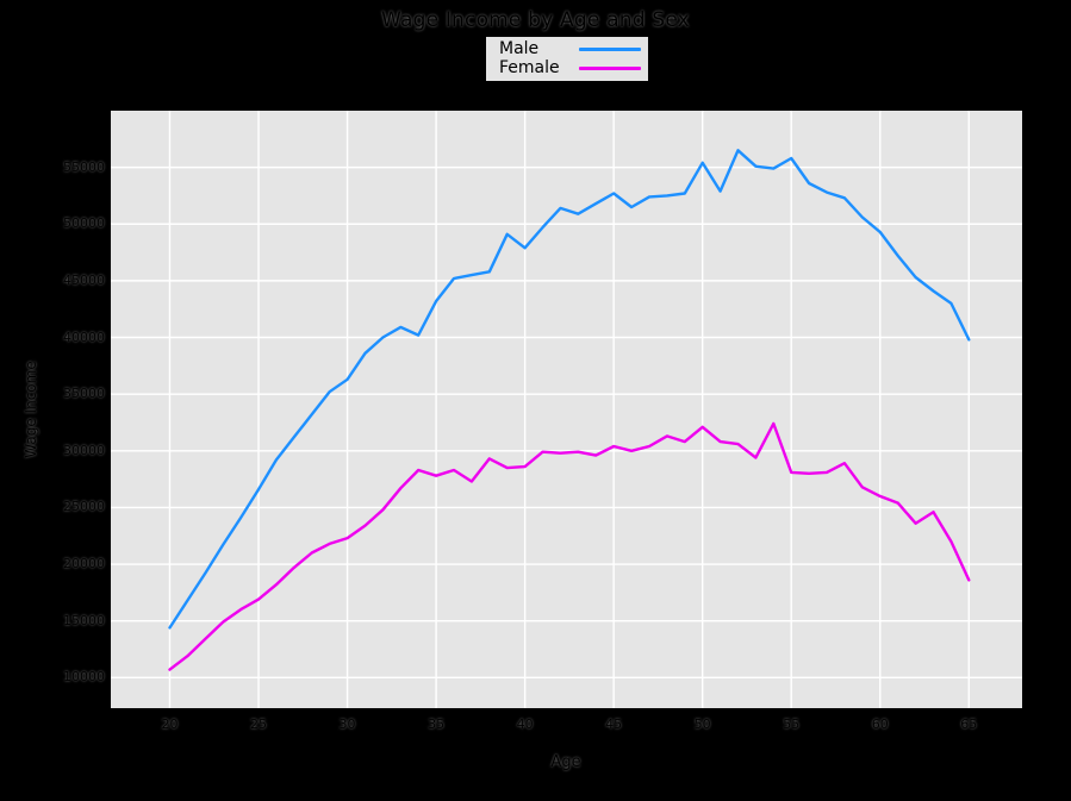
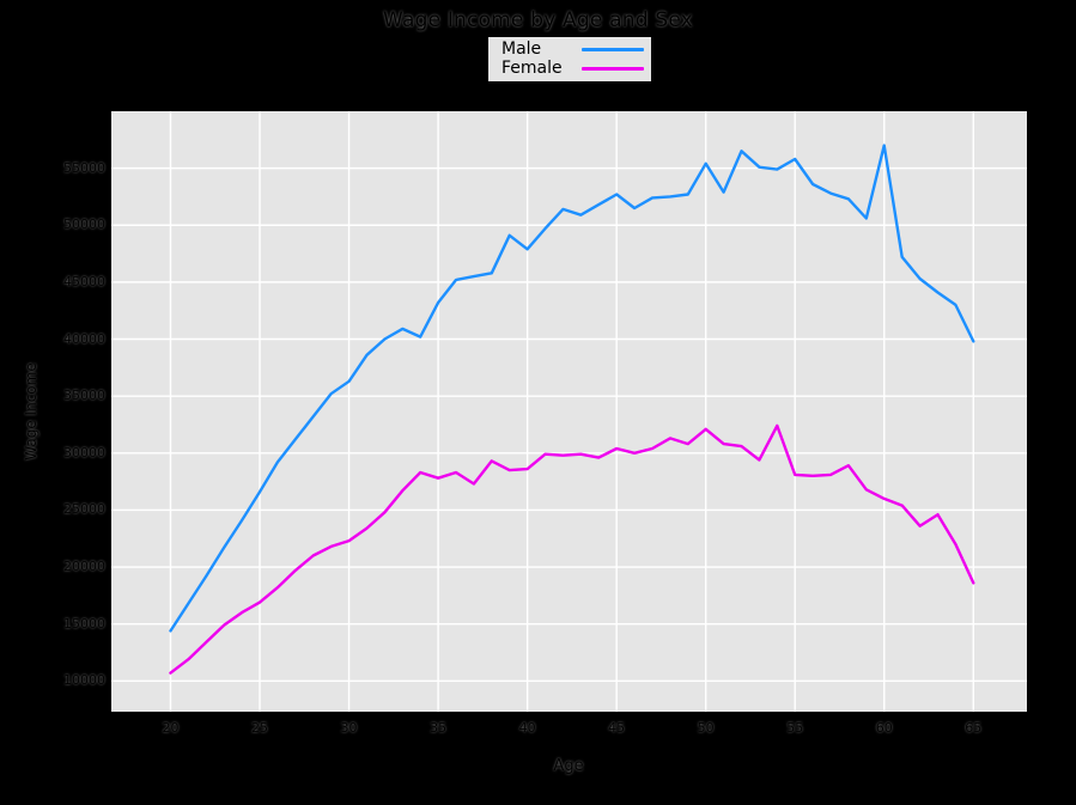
Male/60: 49000 -> 57000
